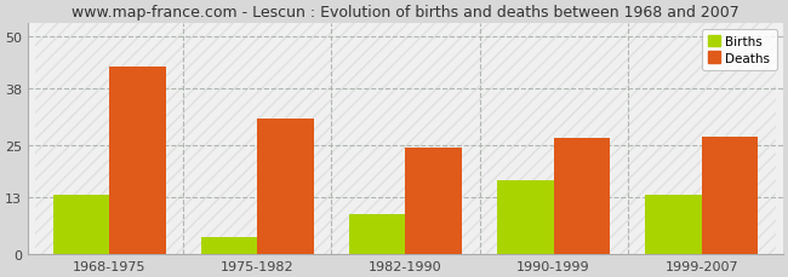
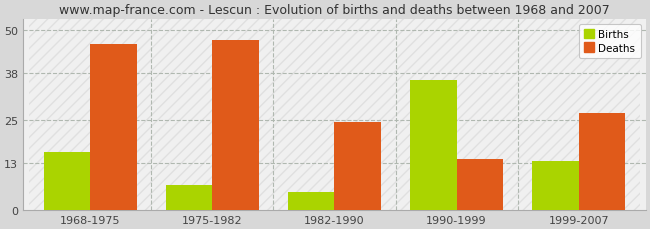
Births/1968-1975: 13.5 -> 16.0
Deaths/1968-1975: 43.0 -> 46.0
Births/1975-1982: 4.0 -> 7.0
Deaths/1975-1982: 31.0 -> 47.0
Births/1982-1990: 9.0 -> 5.0
Births/1990-1999: 17.0 -> 36.0
Deaths/1990-1999: 26.5 -> 14.0
